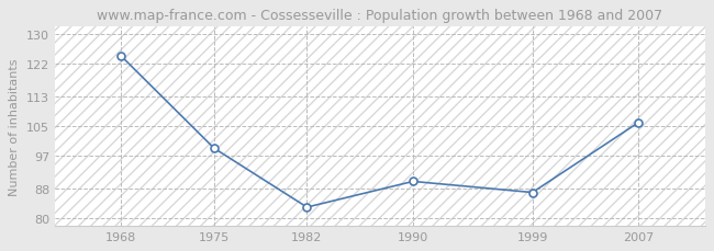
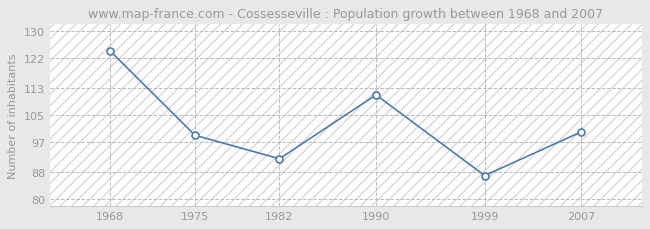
1982: 83 -> 92
1990: 90 -> 111
2007: 106 -> 100
